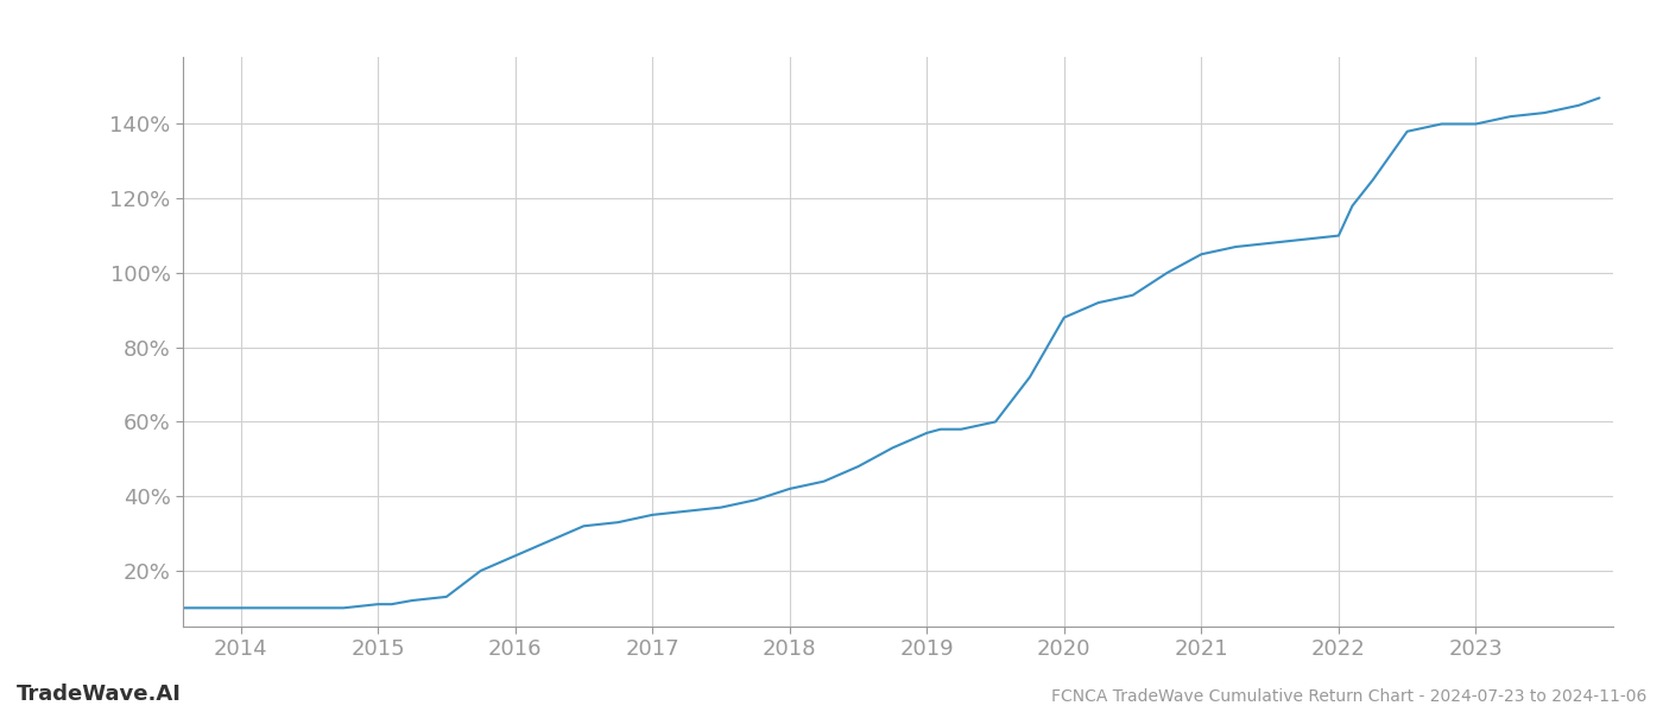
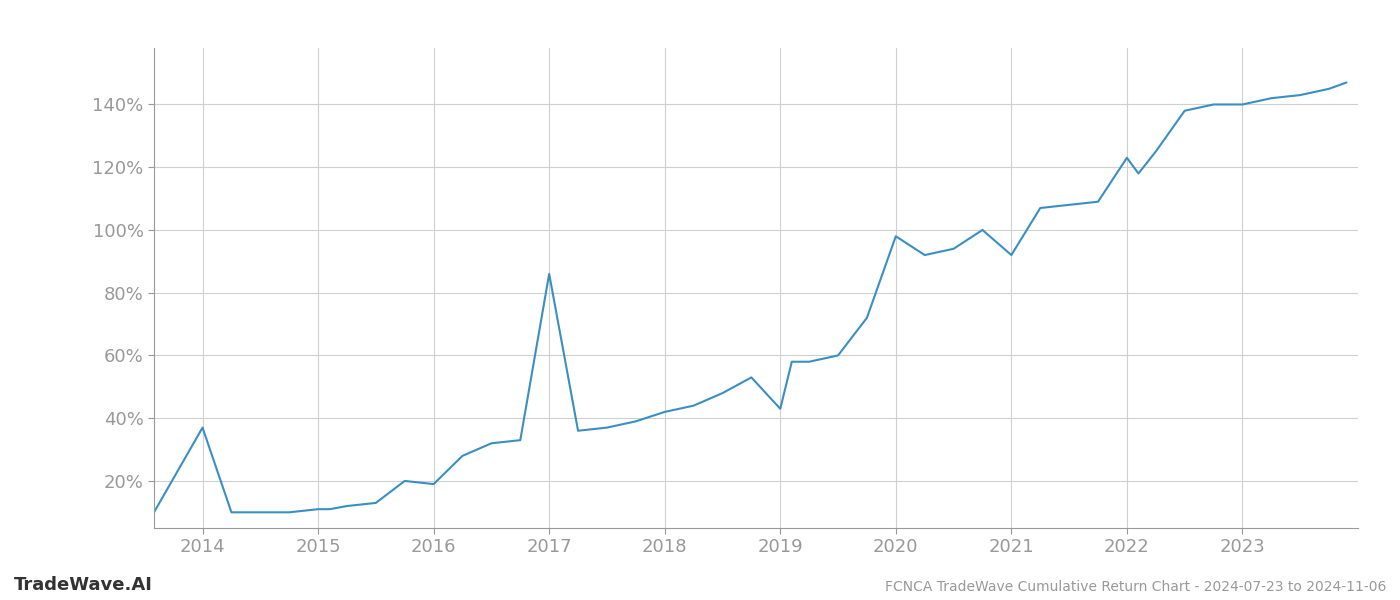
2014: 10% -> 37%
2016: 24% -> 19%
2017: 35% -> 86%
2019: 57% -> 43%
2020: 88% -> 98%
2021: 105% -> 92%
2022: 110% -> 123%
